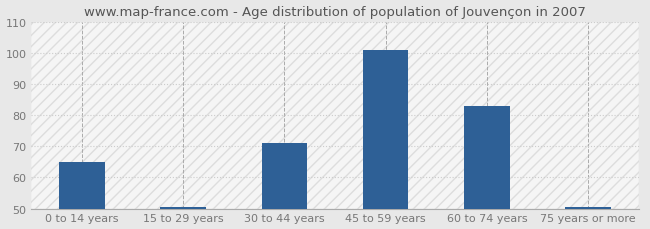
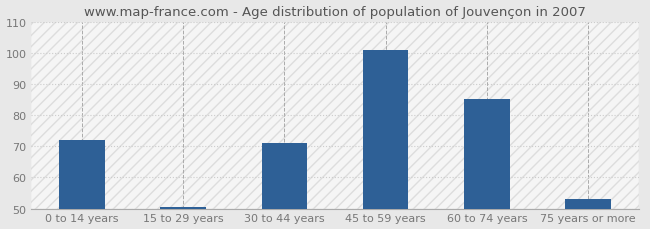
0 to 14 years: 65.0 -> 72.0
60 to 74 years: 83.0 -> 85.0
75 years or more: 50.5 -> 53.0
